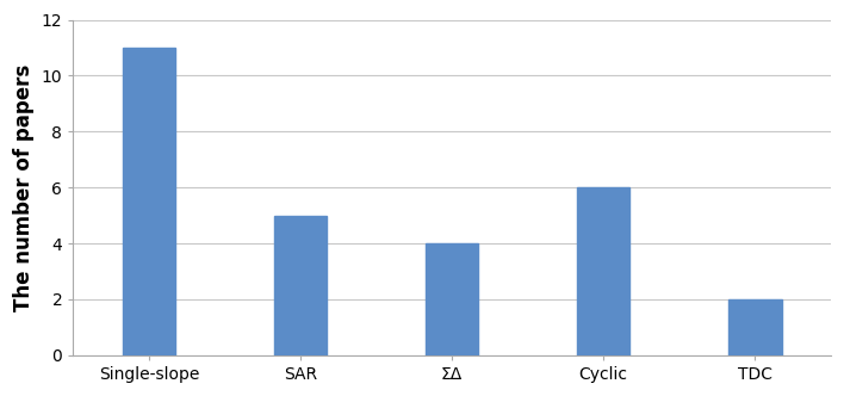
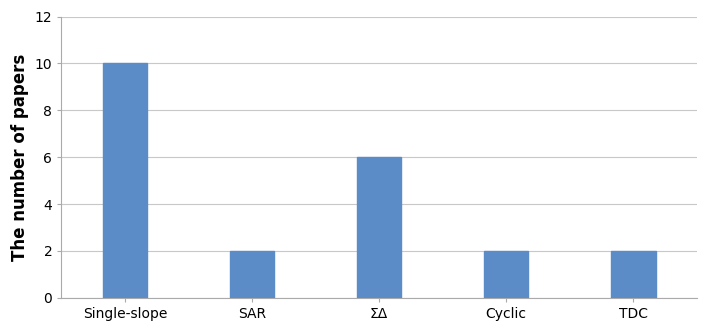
Single-slope: 11 -> 10
SAR: 5 -> 2
ΣΔ: 4 -> 6
Cyclic: 6 -> 2
